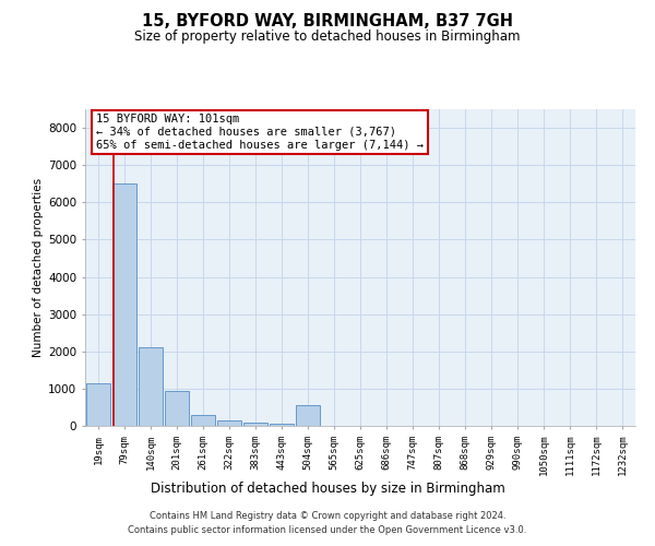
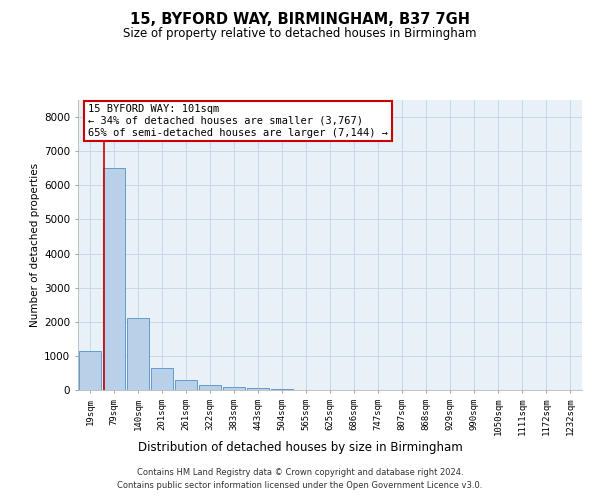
201sqm: 950 -> 650
504sqm: 550 -> 30
